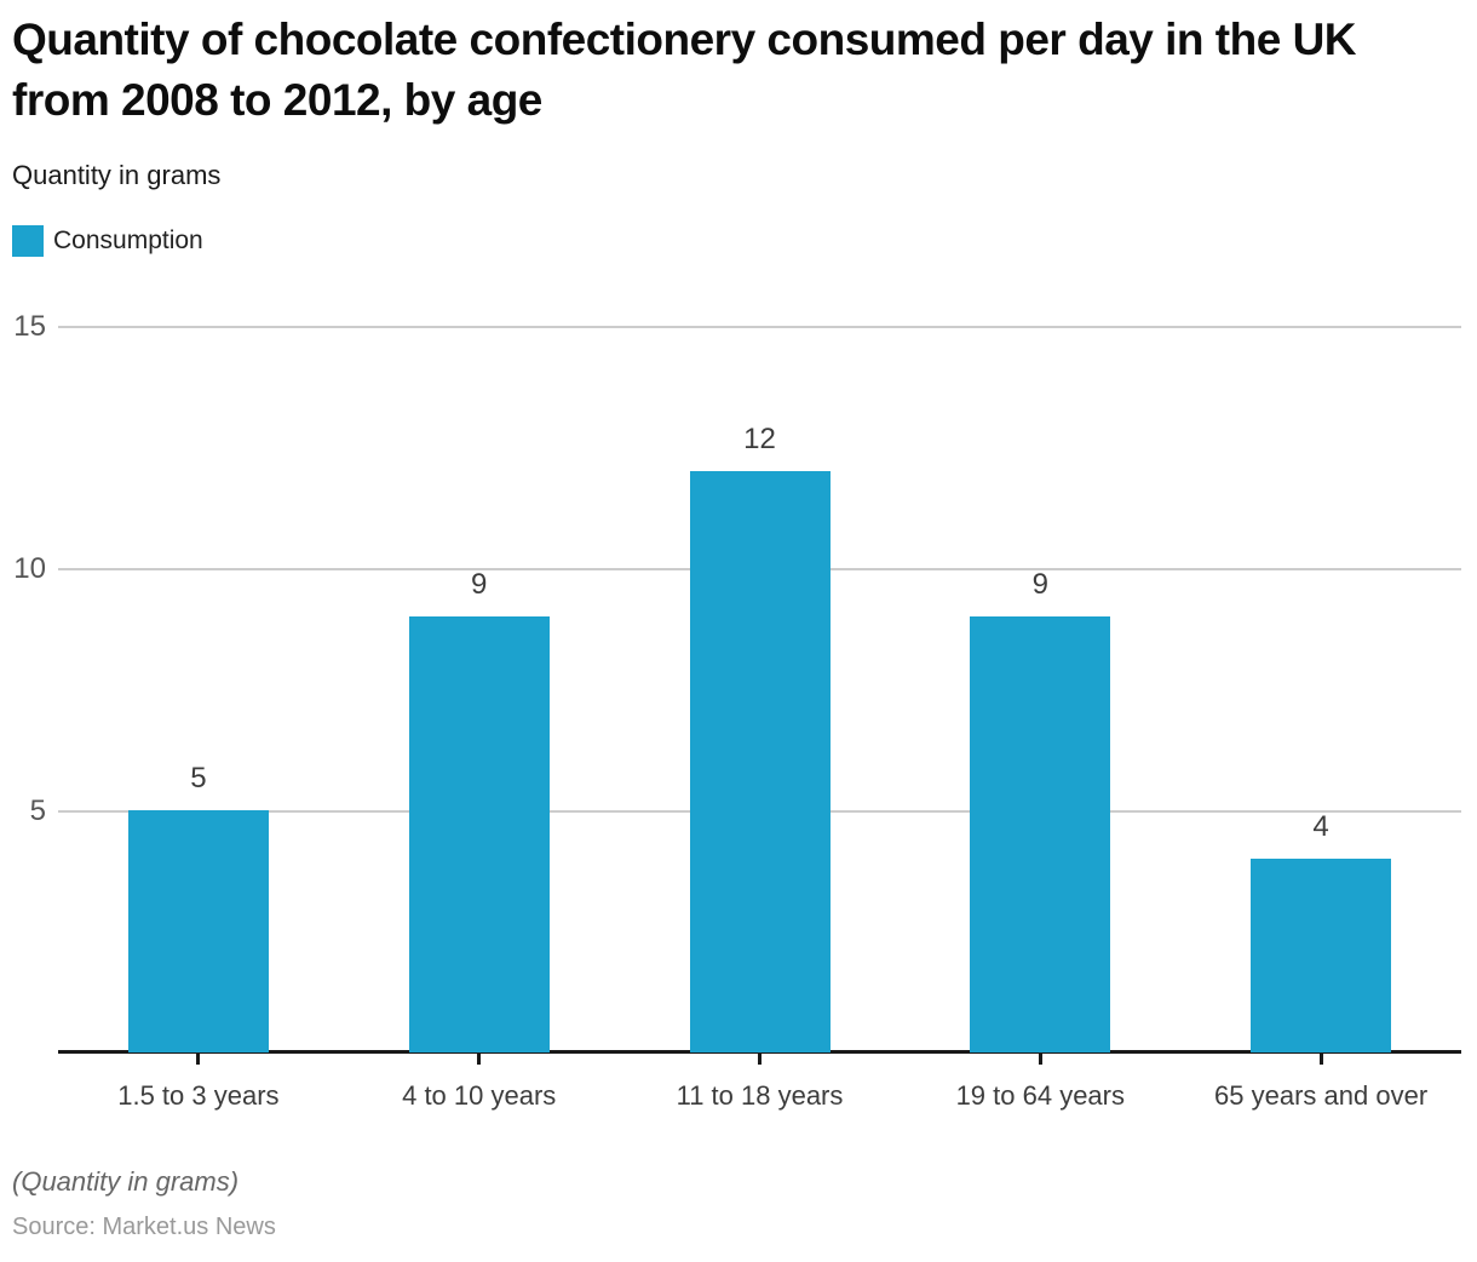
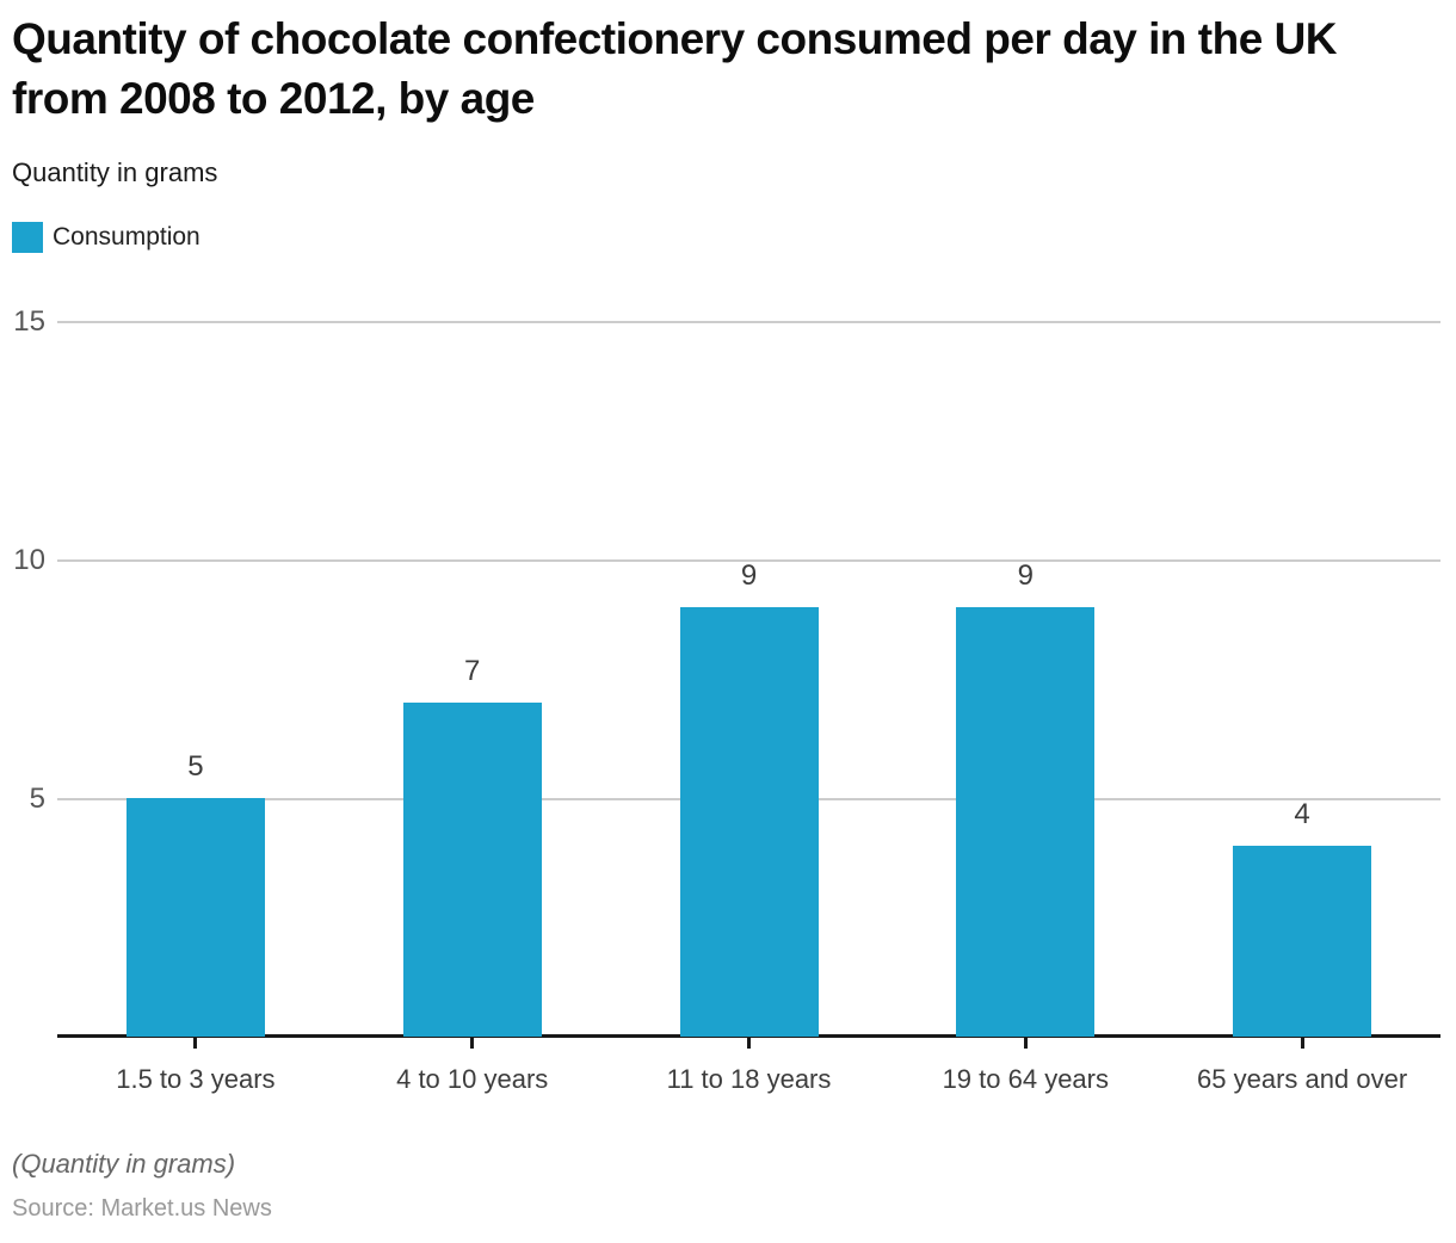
4 to 10 years: 9 -> 7
11 to 18 years: 12 -> 9
